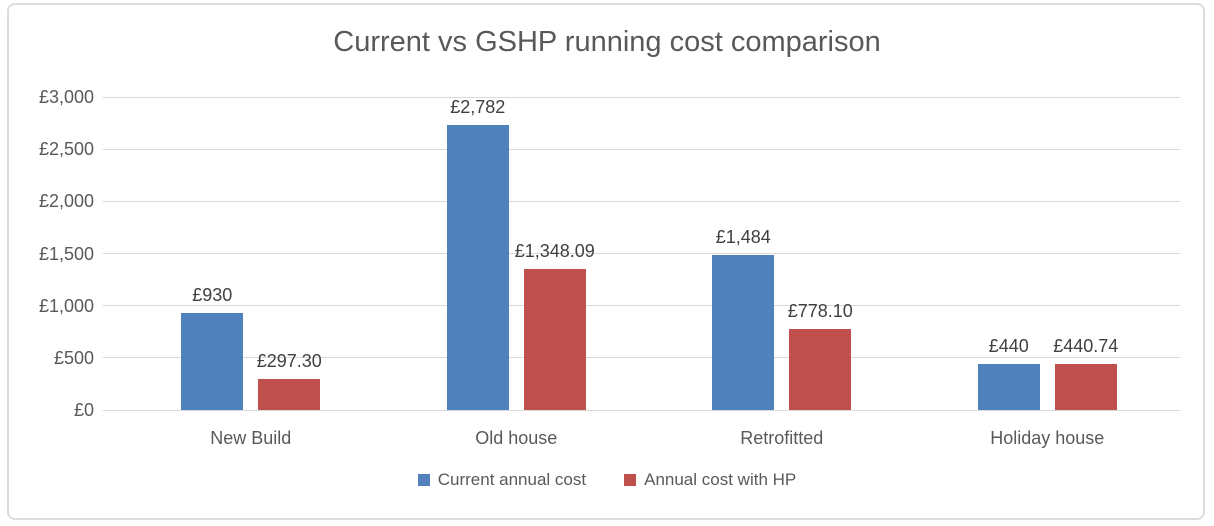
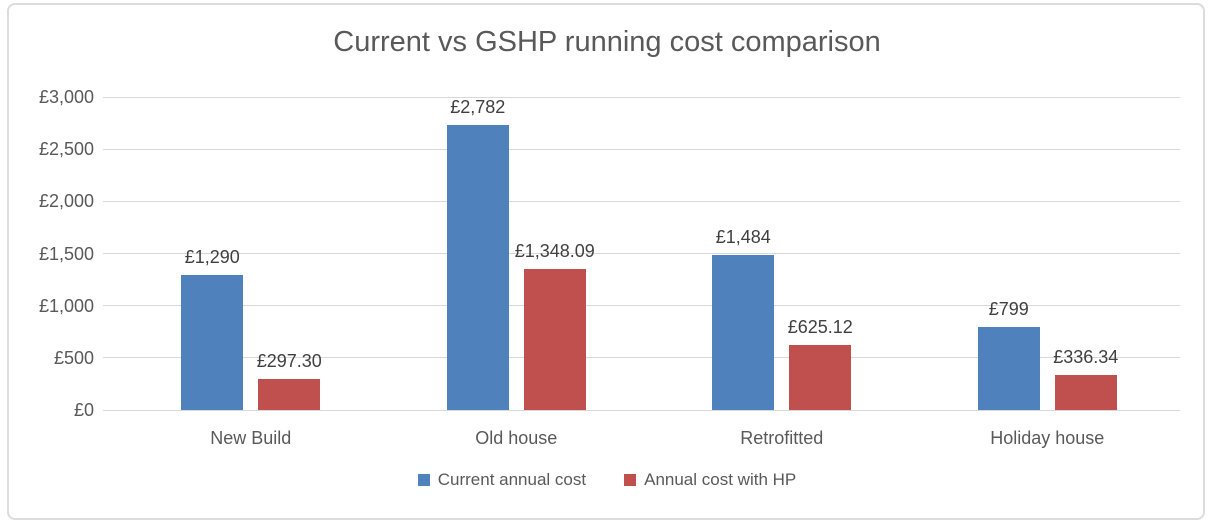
Current annual cost/New Build: £930 -> £1,290
Annual cost with HP/Retrofitted: £778.10 -> £625.12
Current annual cost/Holiday house: £440 -> £799
Annual cost with HP/Holiday house: £440.74 -> £336.34
